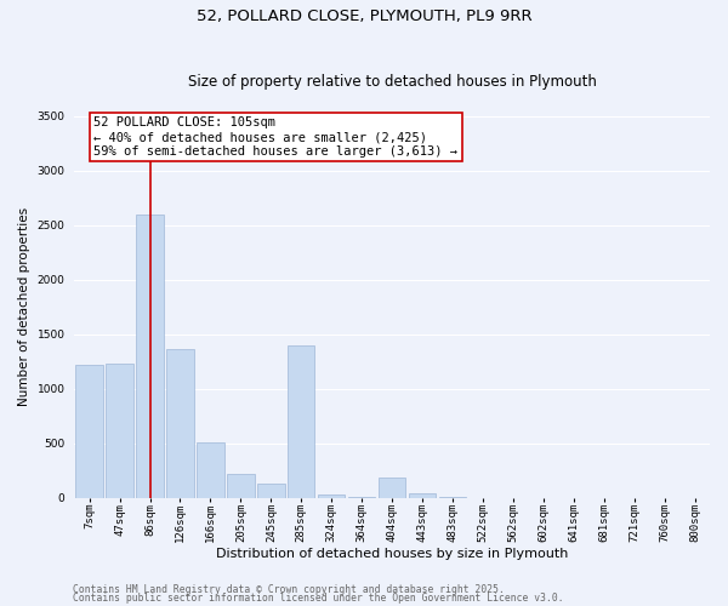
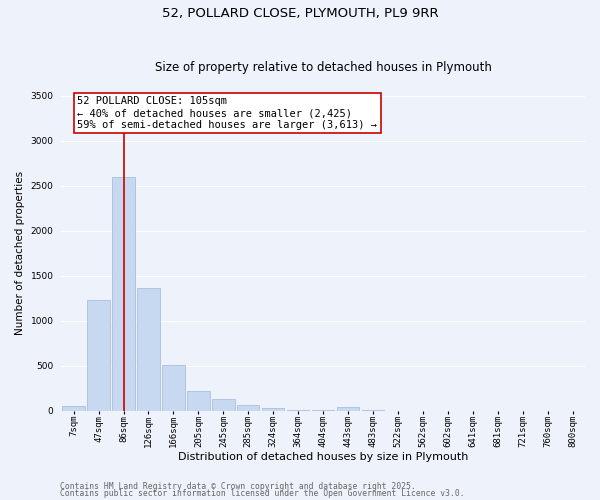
7sqm: 1220 -> 50
285sqm: 1400 -> 60
404sqm: 180 -> 0
